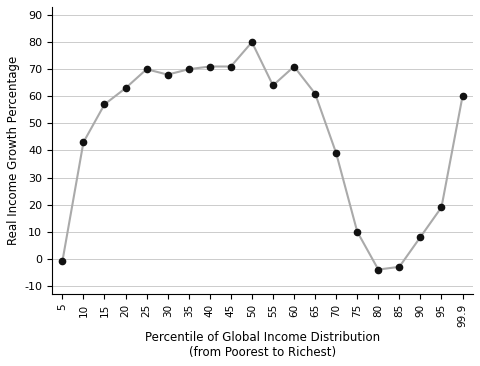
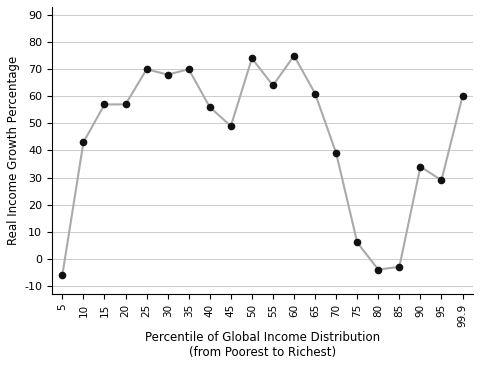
5: -1 -> -6
20: 63 -> 57
40: 71 -> 56
45: 71 -> 49
50: 80 -> 74
60: 71 -> 75
75: 10 -> 6
90: 8 -> 34
95: 19 -> 29
